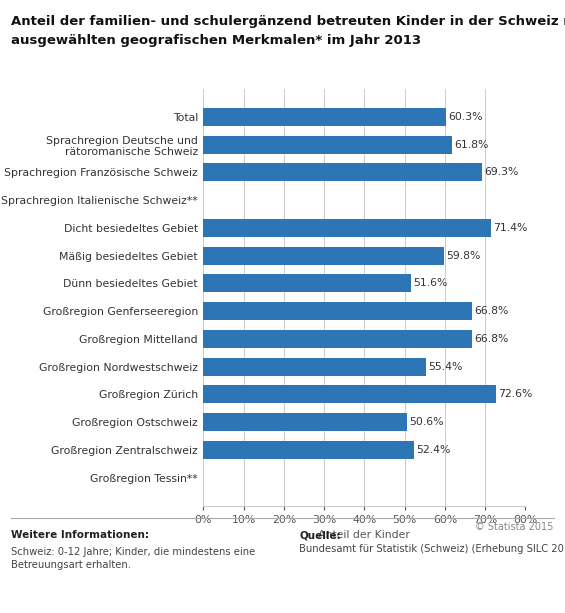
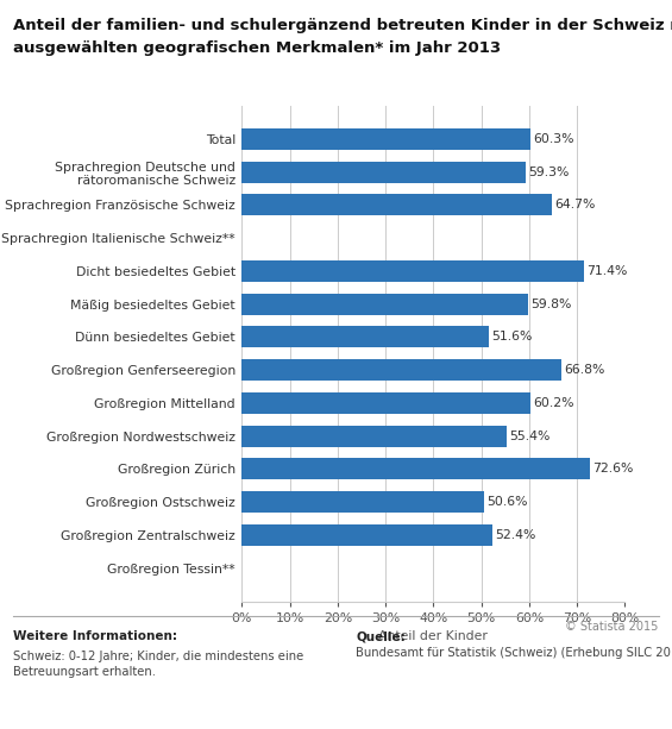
Sprachregion Deutsche und rätoromanische Schweiz: 61.8% -> 59.3%
Sprachregion Französische Schweiz: 69.3% -> 64.7%
Großregion Mittelland: 66.8% -> 60.2%
